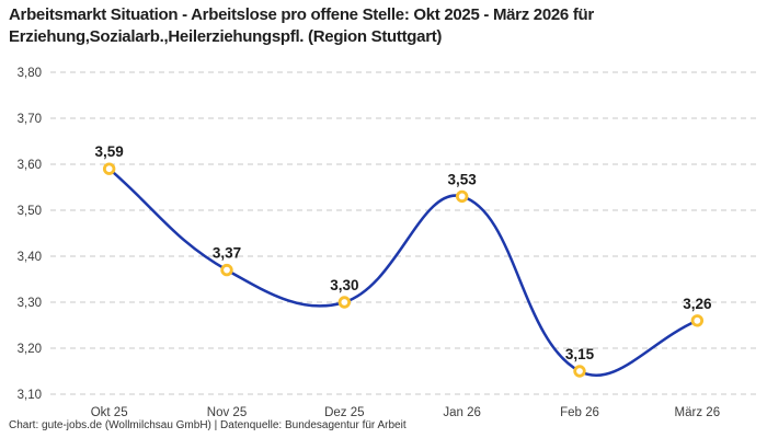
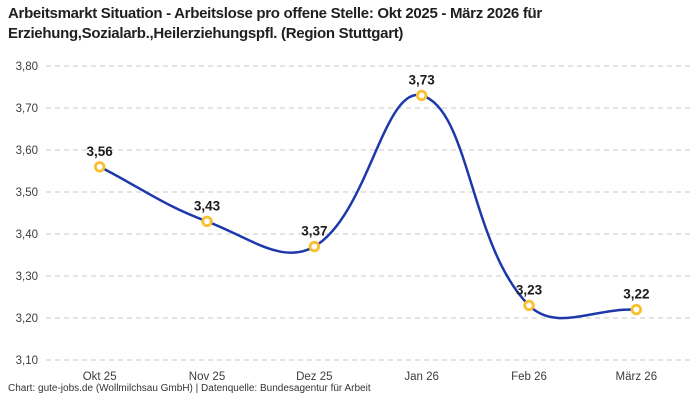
Okt 25: 3,59 -> 3,56
Nov 25: 3,37 -> 3,43
Dez 25: 3,30 -> 3,37
Jan 26: 3,53 -> 3,73
Feb 26: 3,15 -> 3,23
März 26: 3,26 -> 3,22
